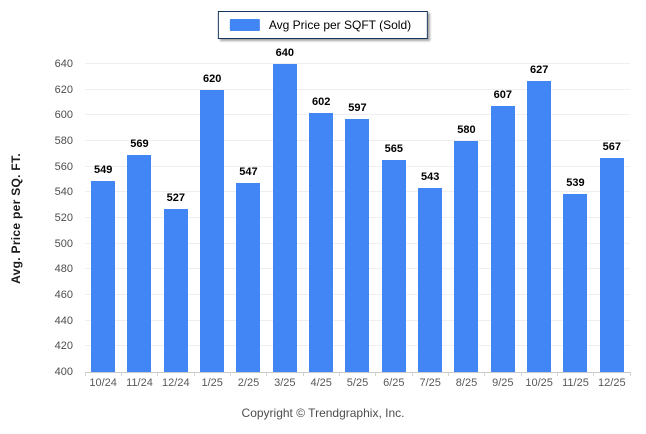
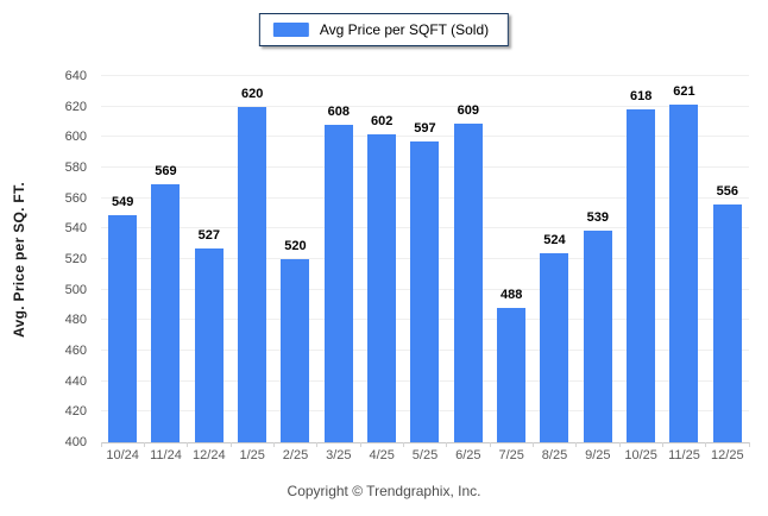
2/25: 547 -> 520
3/25: 640 -> 608
6/25: 565 -> 609
7/25: 543 -> 488
8/25: 580 -> 524
9/25: 607 -> 539
10/25: 627 -> 618
11/25: 539 -> 621
12/25: 567 -> 556
